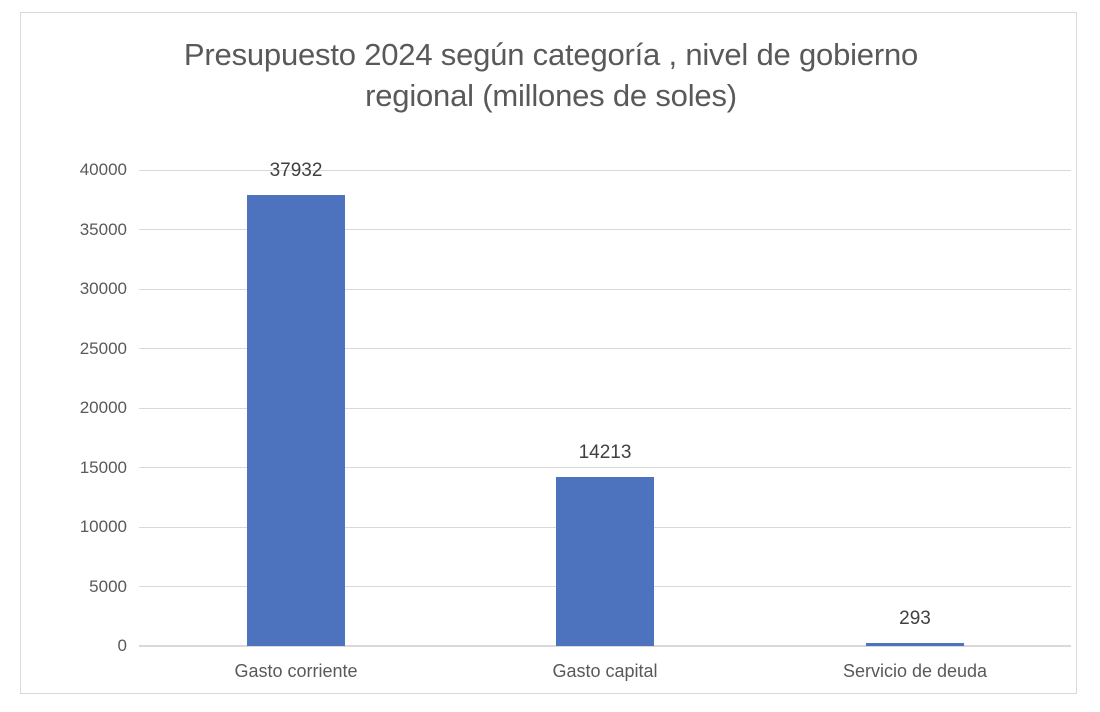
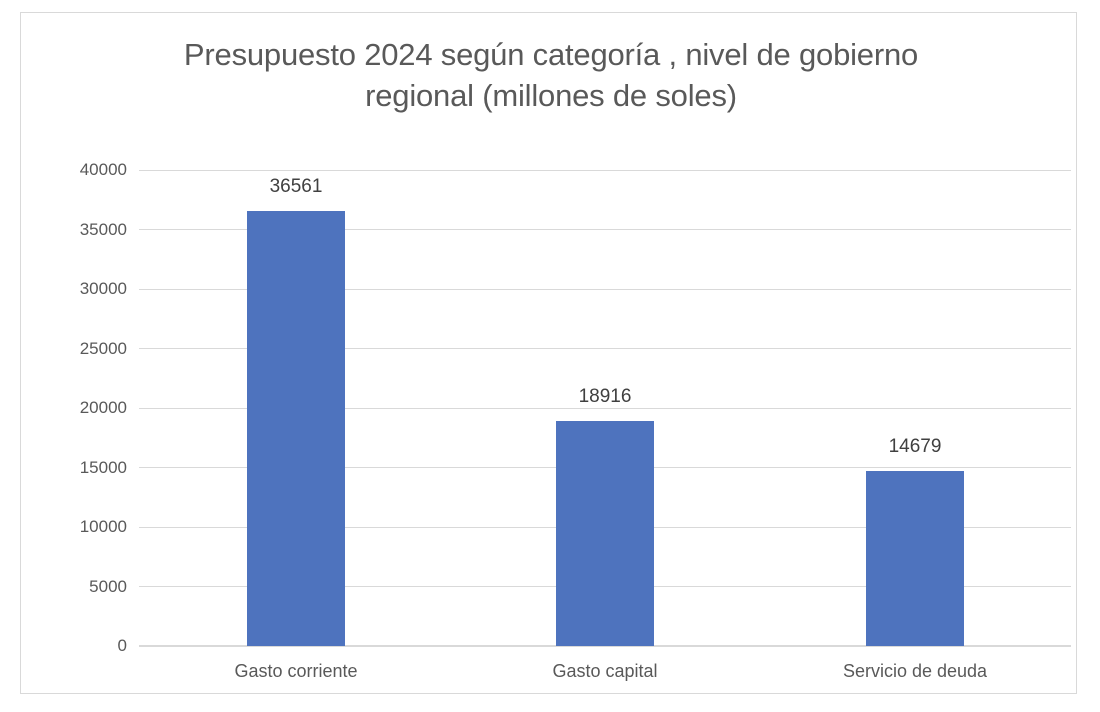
Gasto corriente: 37932 -> 36561
Gasto capital: 14213 -> 18916
Servicio de deuda: 293 -> 14679
